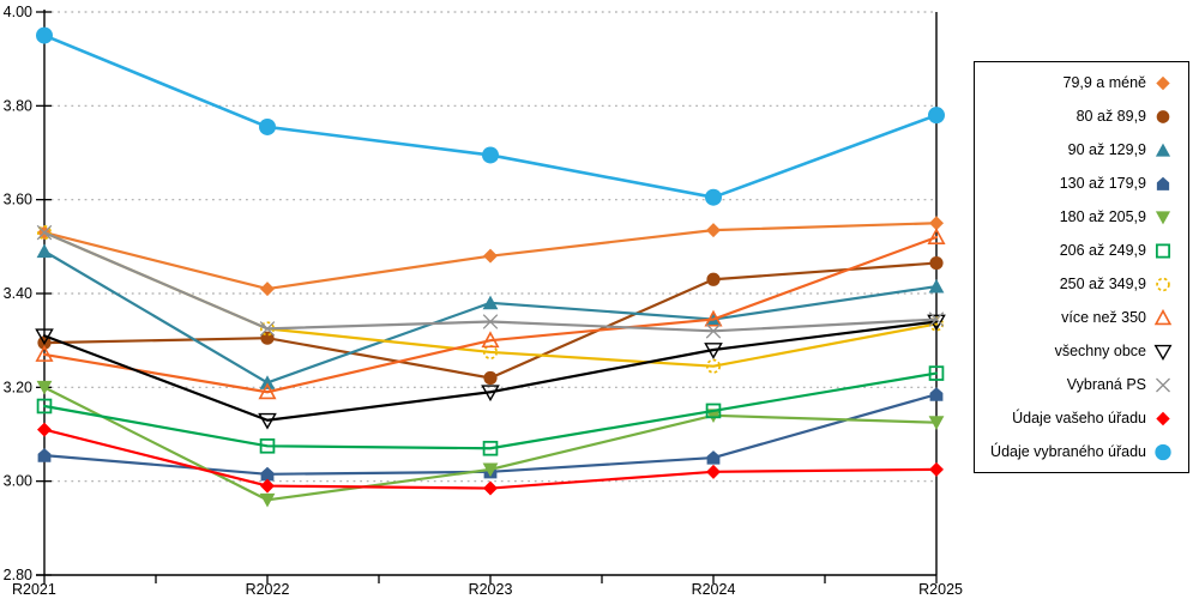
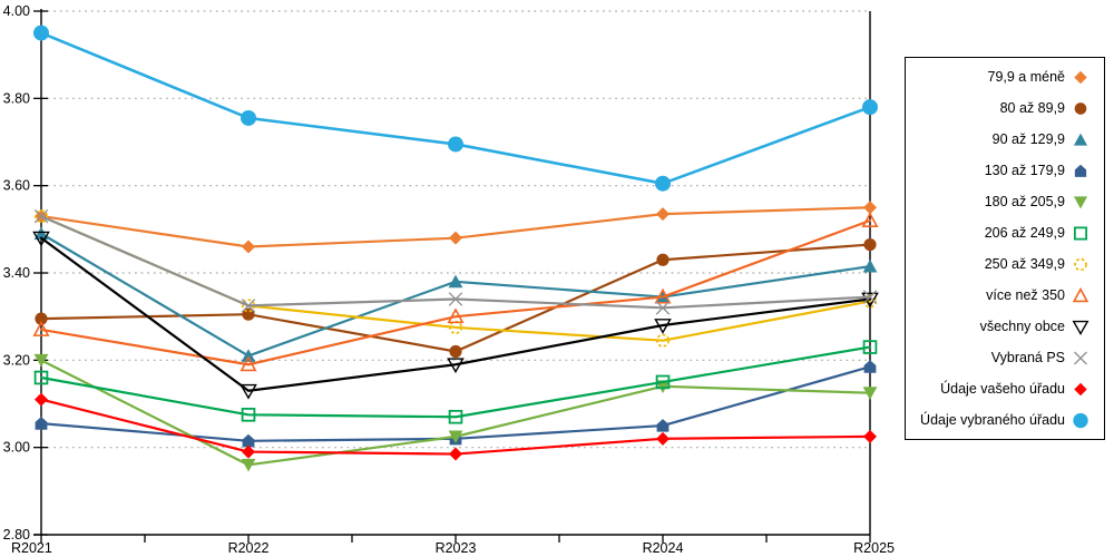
všechny obce/R2021: 3.31 -> 3.48
79,9 a méně/R2022: 3.41 -> 3.46
